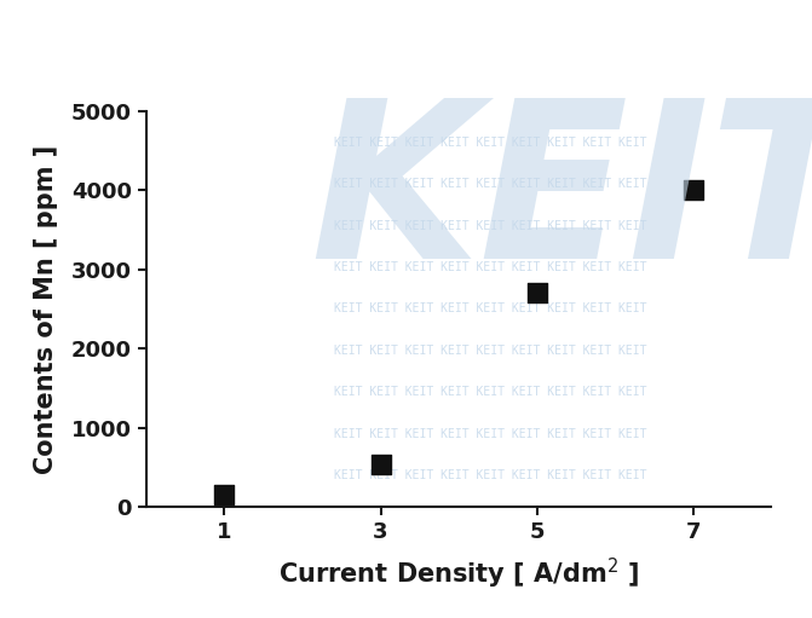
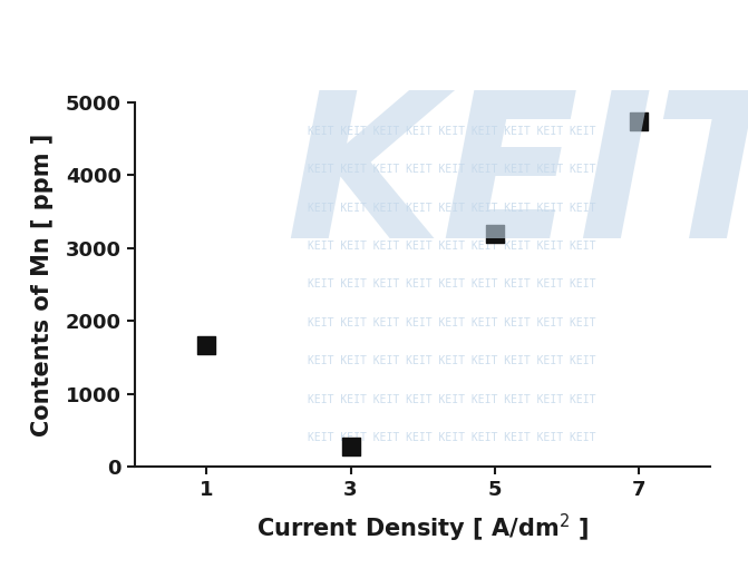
1: 150 -> 1660
3: 530 -> 280
5: 2700 -> 3200
7: 4000 -> 4740
